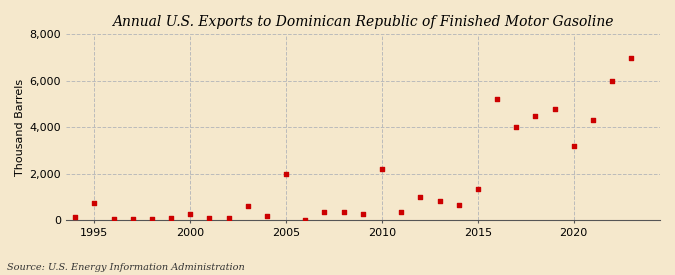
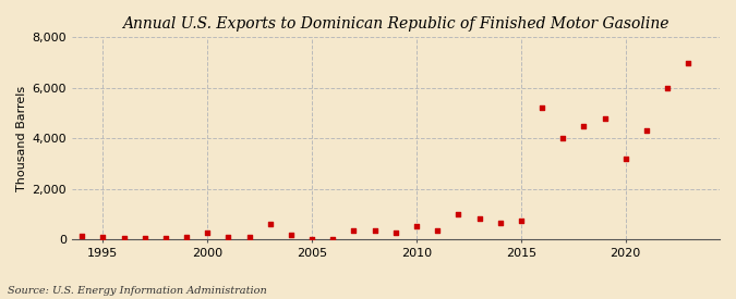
1995: 750 -> 120
2005: 2,000 -> 10
2010: 2,200 -> 550
2015: 1,350 -> 750
